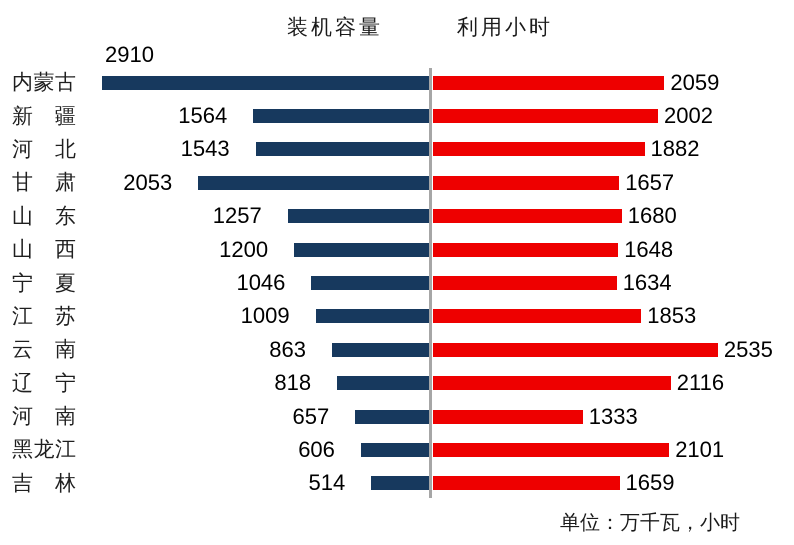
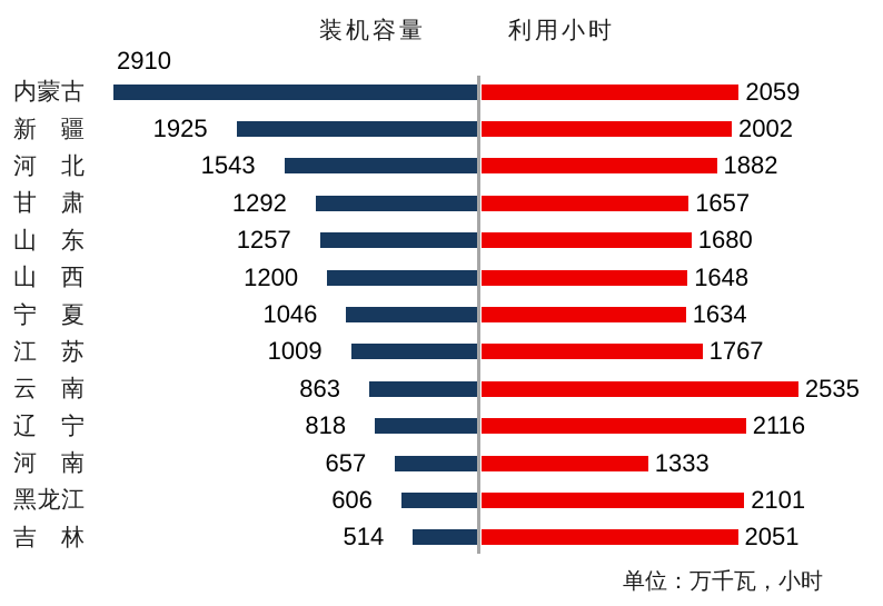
装机容量/新 疆: 1564 -> 1925
装机容量/甘 肃: 2053 -> 1292
利用小时/江 苏: 1853 -> 1767
利用小时/吉 林: 1659 -> 2051
